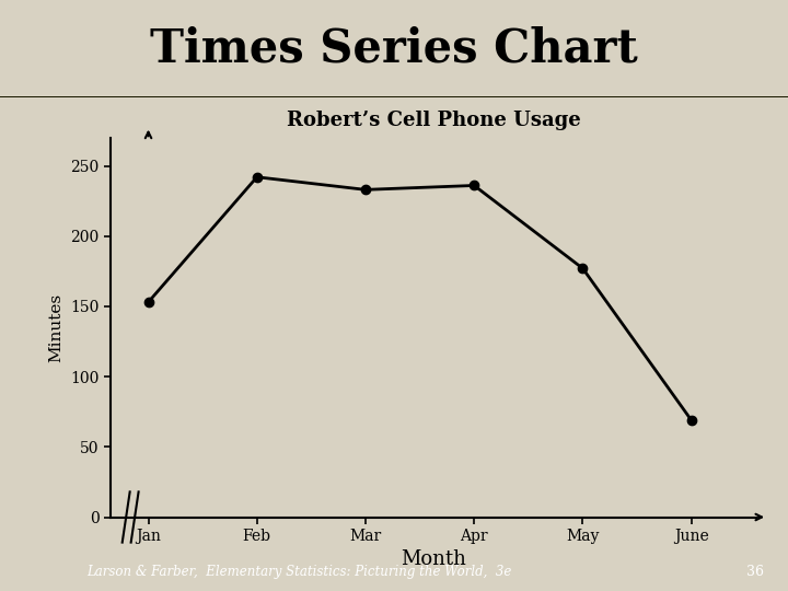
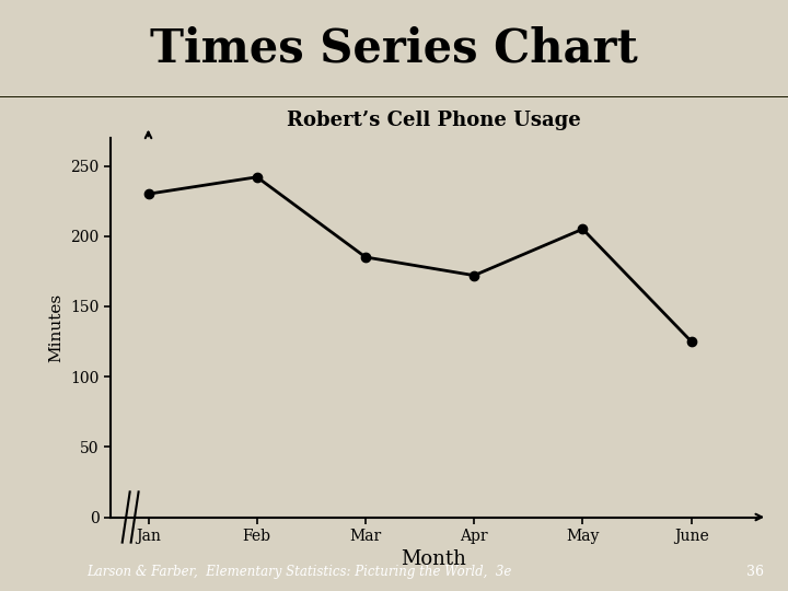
Jan: 153 -> 230
Mar: 233 -> 185
Apr: 236 -> 172
May: 177 -> 205
June: 69 -> 125
